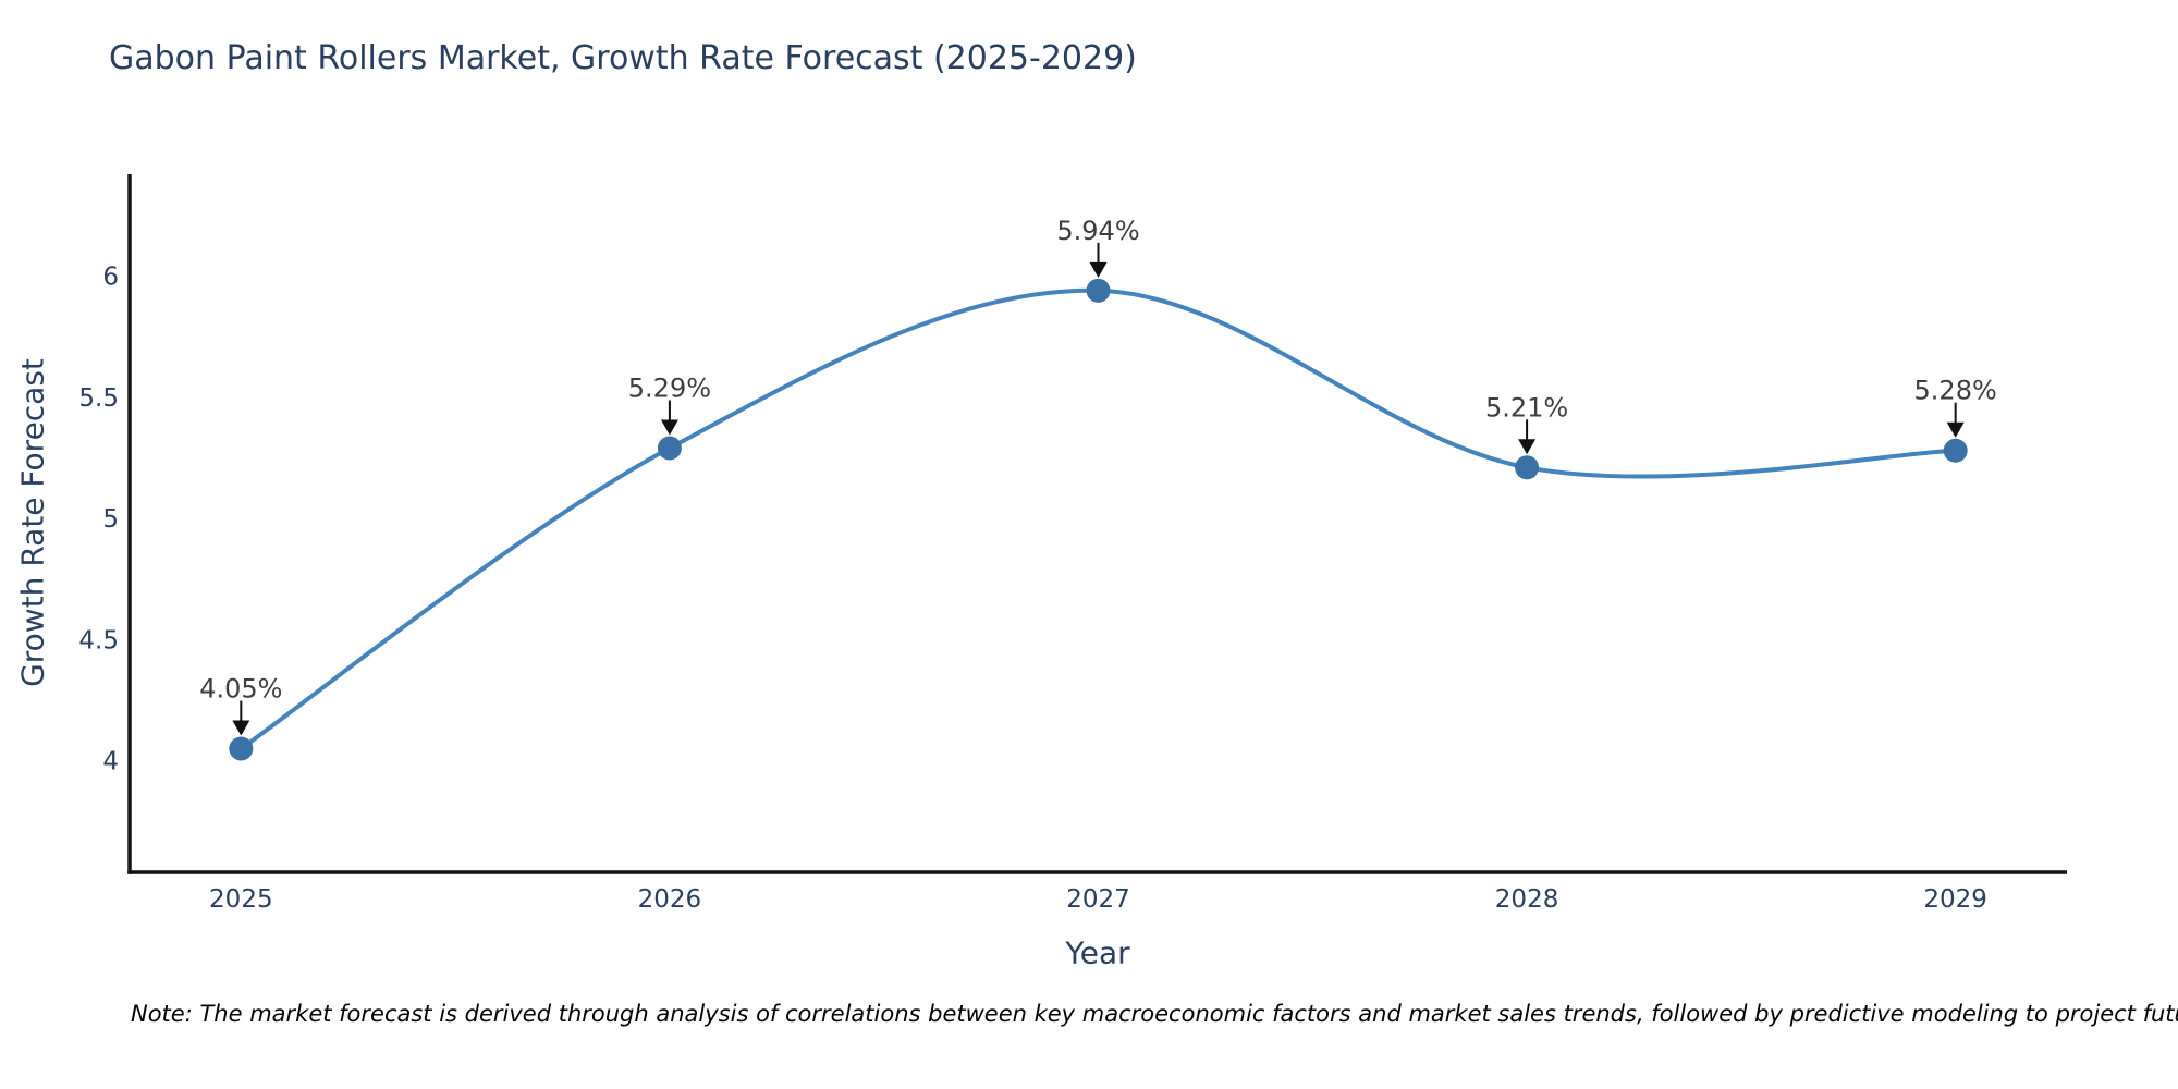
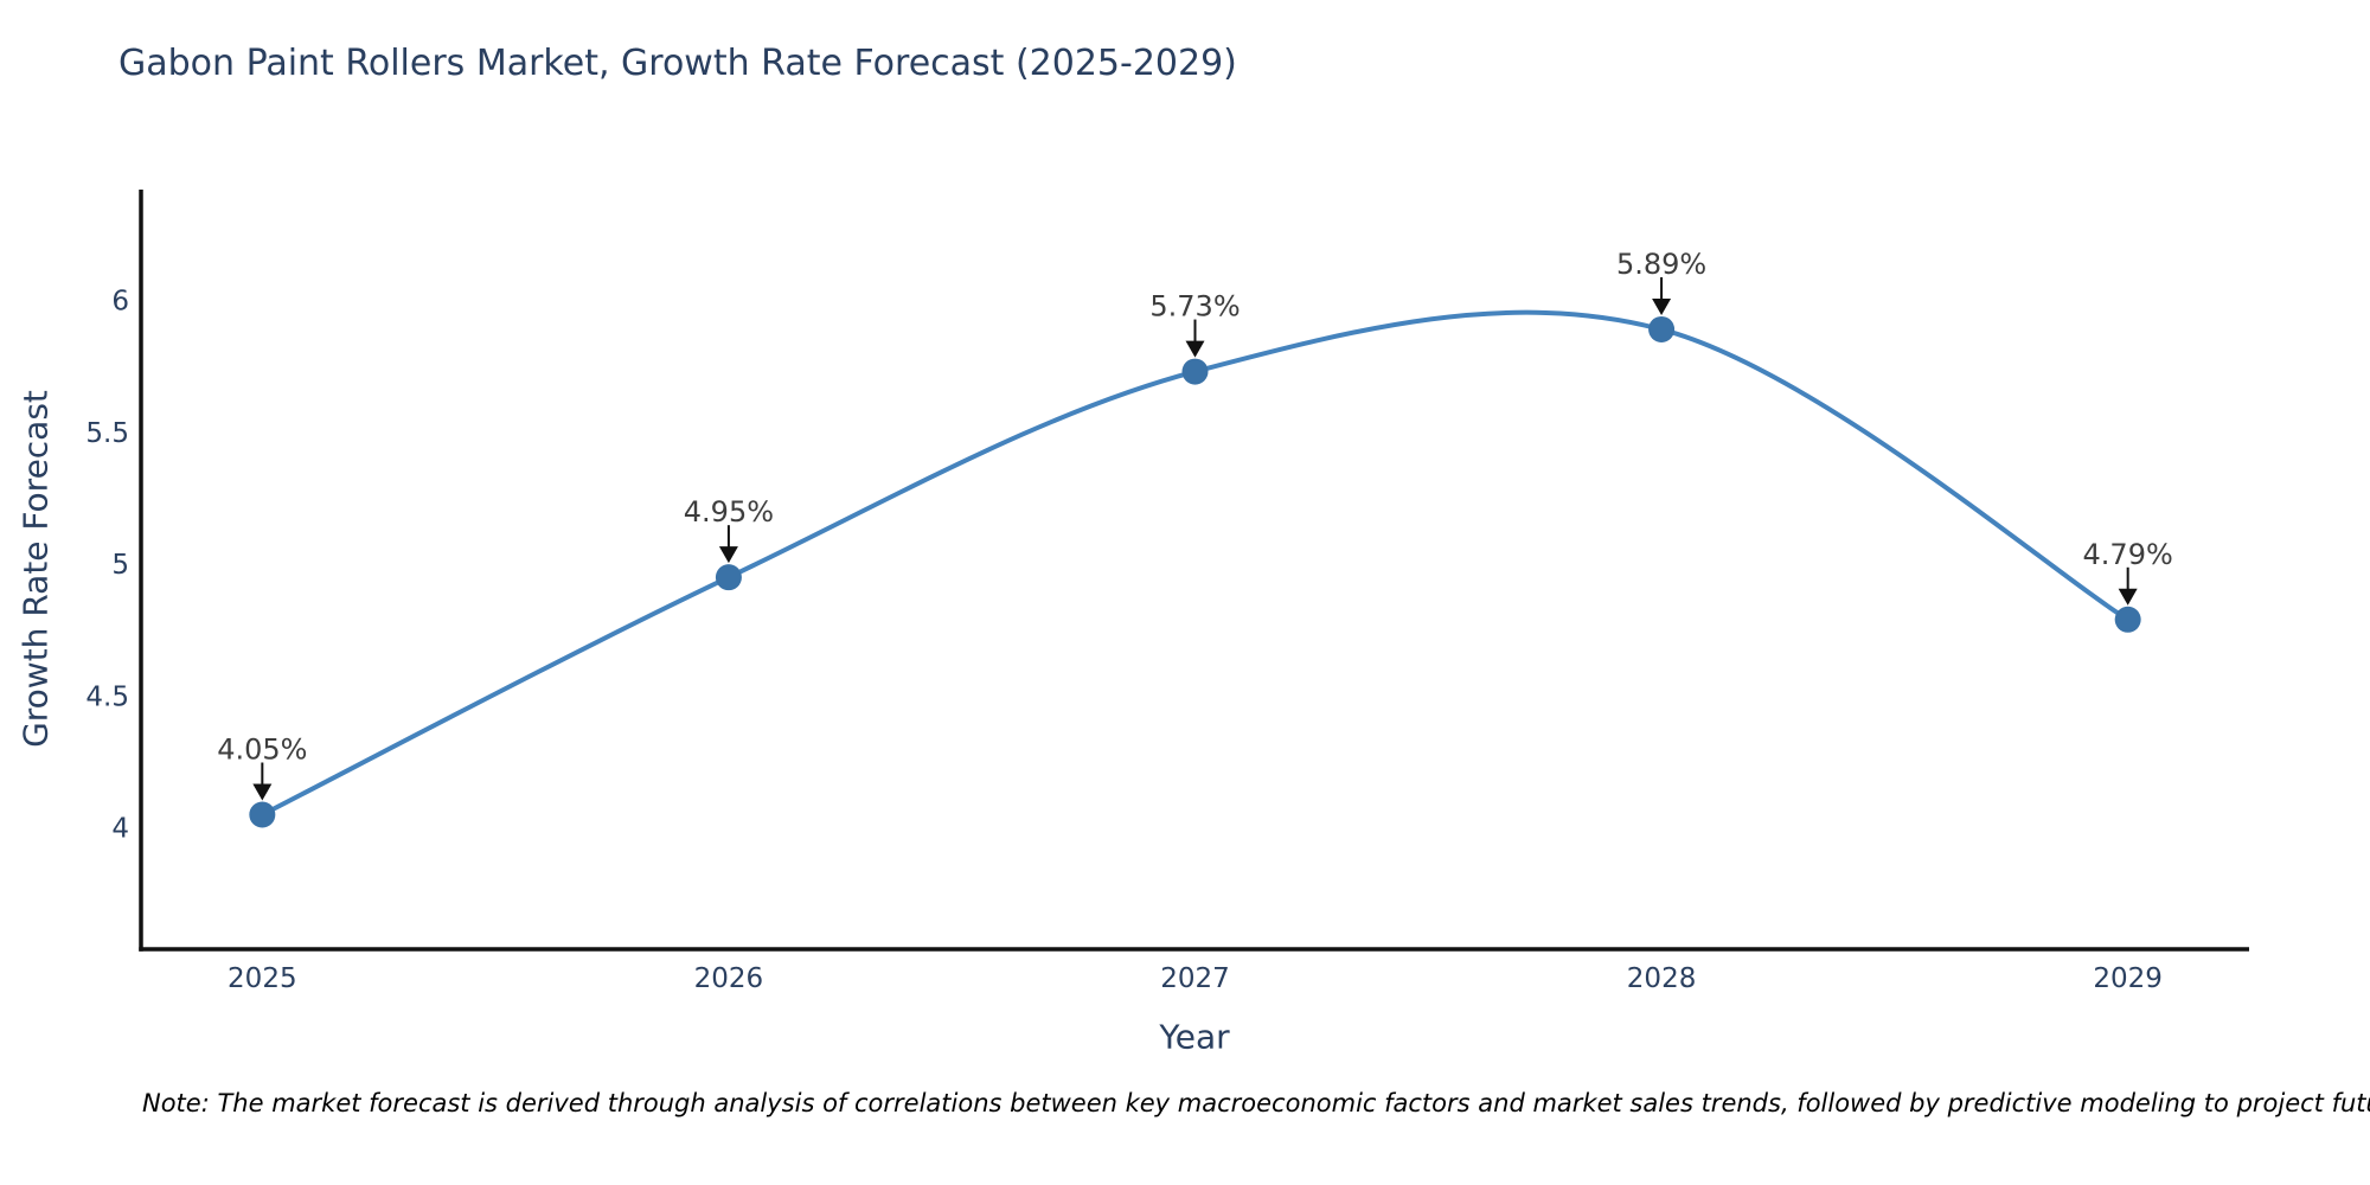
2026: 5.29% -> 4.95%
2027: 5.94% -> 5.73%
2028: 5.21% -> 5.89%
2029: 5.28% -> 4.79%
